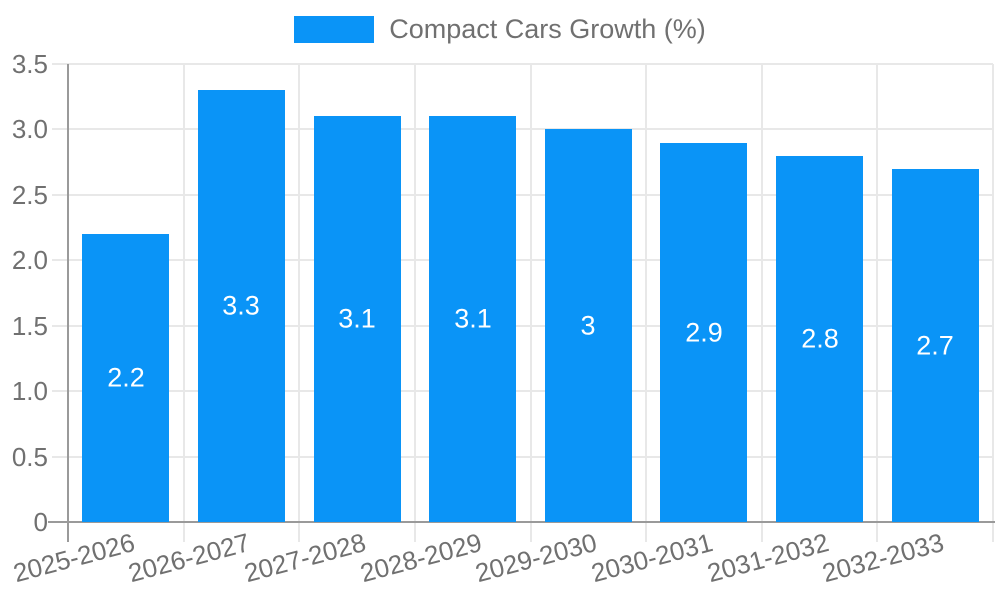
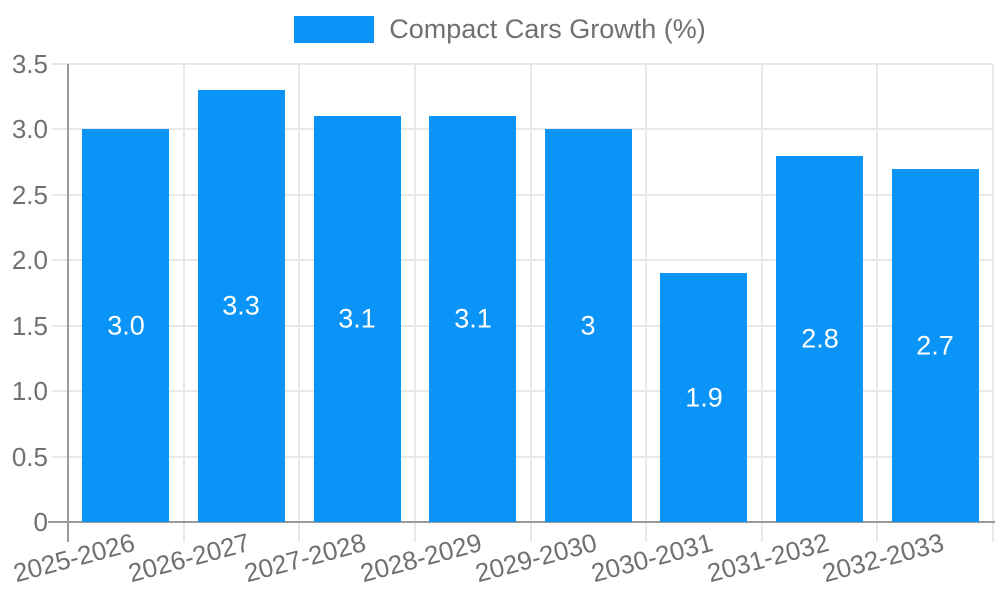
2025-2026: 2.2 -> 3.0
2030-2031: 2.9 -> 1.9
